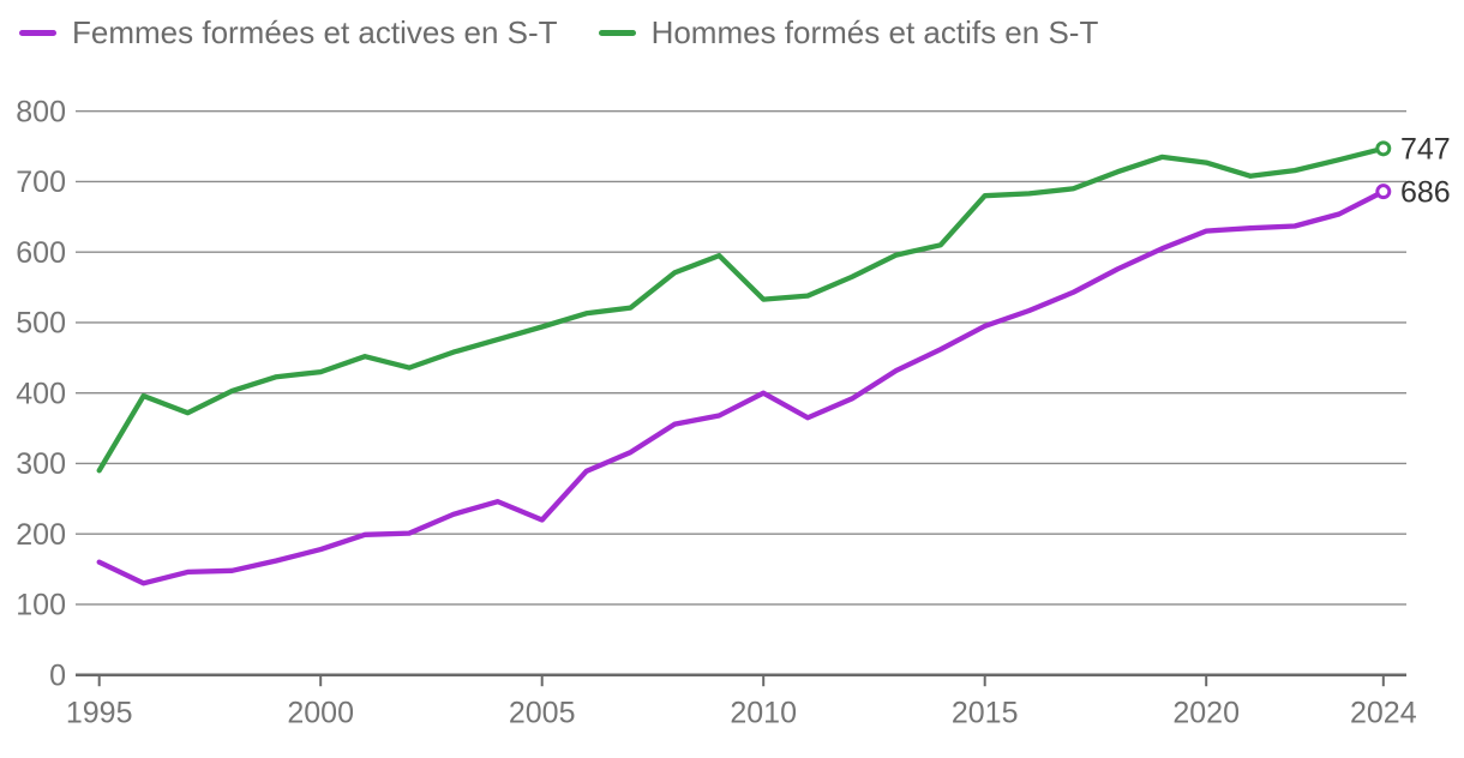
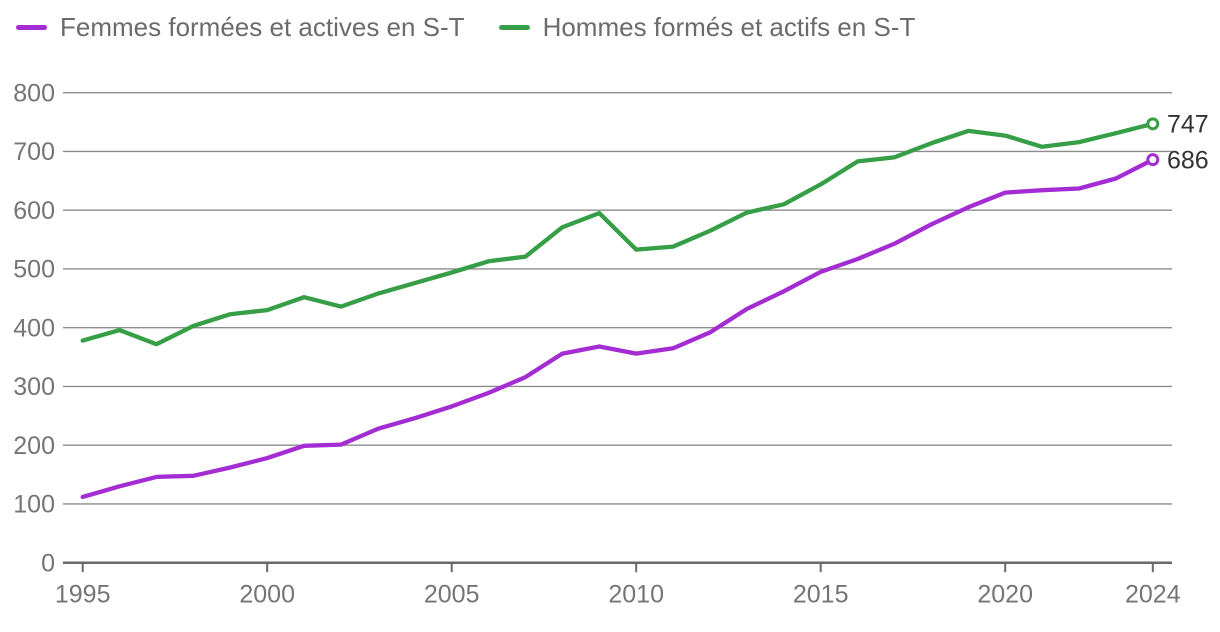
Hommes formés et actifs en S-T/1995: 290 -> 380
Femmes formées et actives en S-T/1995: 160 -> 110
Femmes formées et actives en S-T/2005: 220 -> 270
Femmes formées et actives en S-T/2010: 400 -> 360
Hommes formés et actifs en S-T/2015: 680 -> 640
